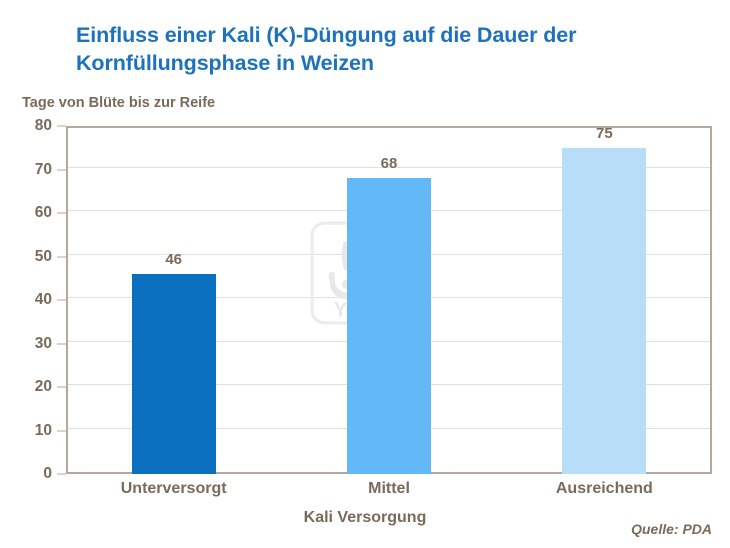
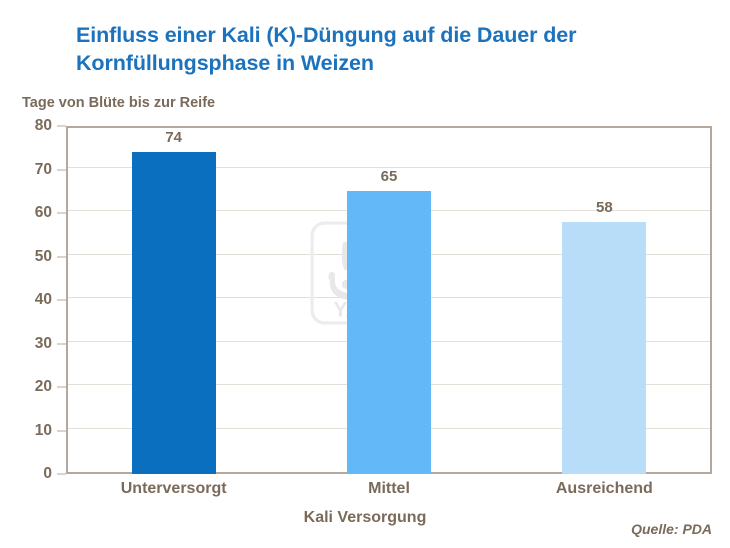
Unterversorgt: 46 -> 74
Mittel: 68 -> 65
Ausreichend: 75 -> 58
